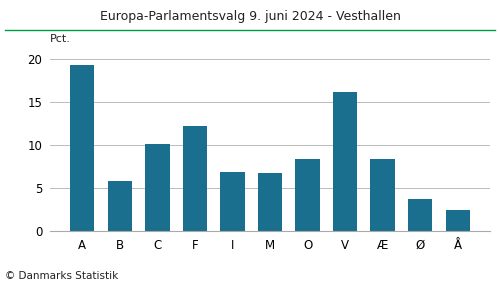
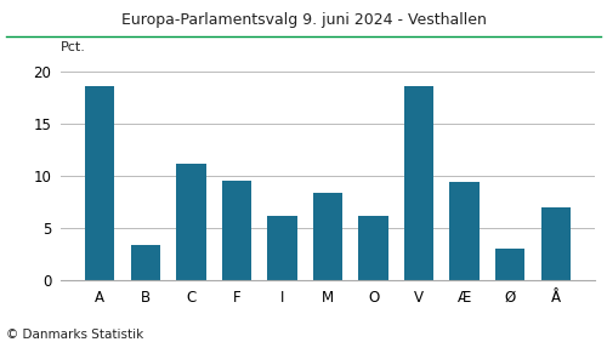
A: 19.3 -> 18.6
B: 5.9 -> 3.4
C: 10.1 -> 11.2
F: 12.2 -> 9.6
I: 6.9 -> 6.2
M: 6.8 -> 8.4
O: 8.4 -> 6.2
V: 16.2 -> 18.6
Æ: 8.4 -> 9.4
Ø: 3.7 -> 3.0
Å: 2.5 -> 7.0
